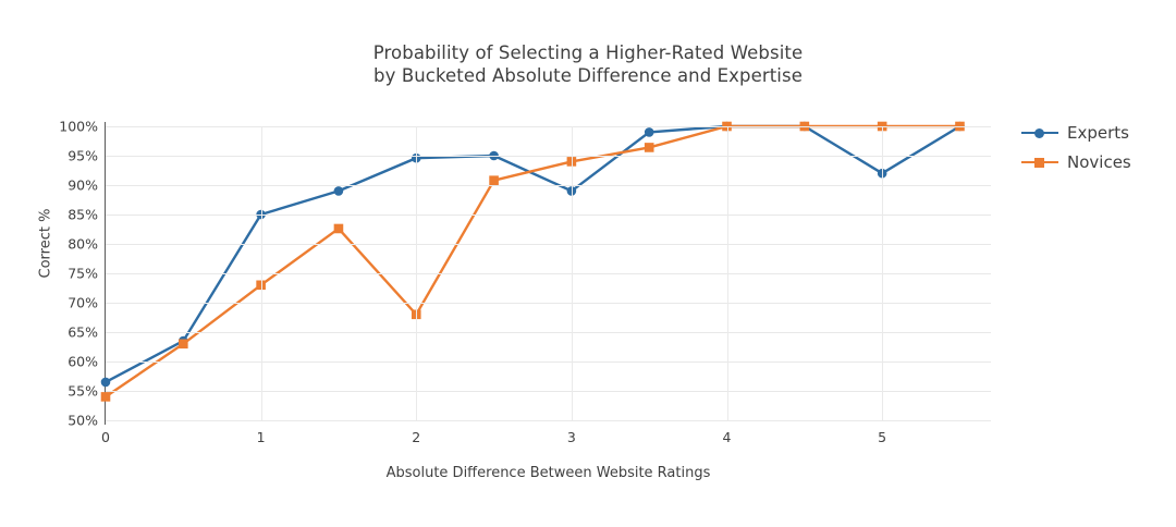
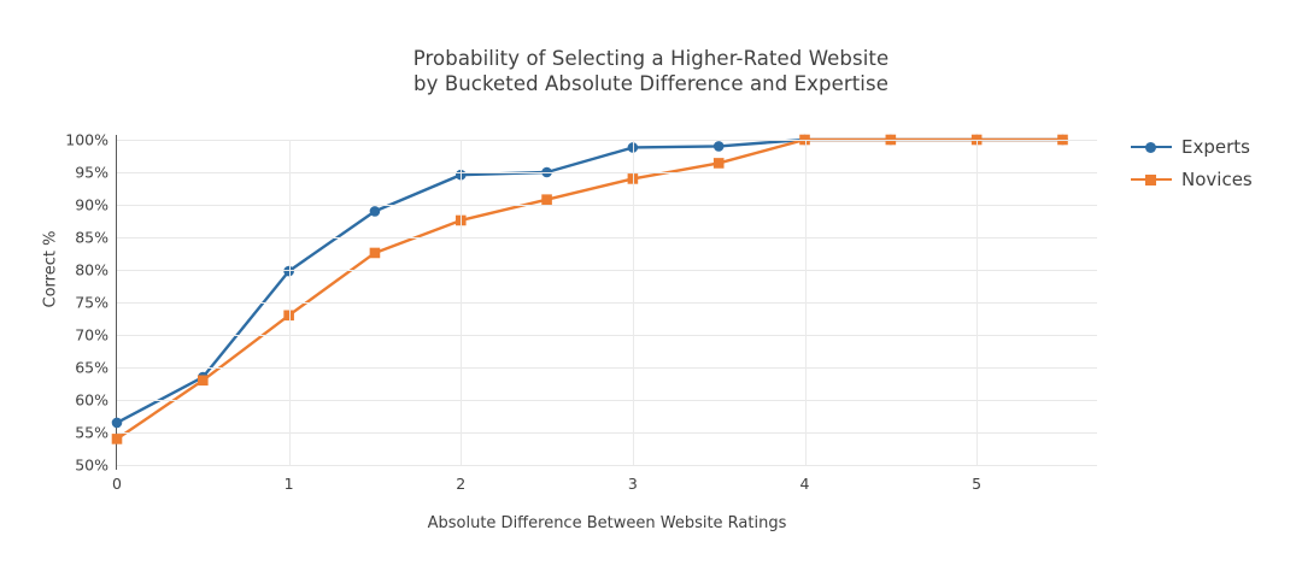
Experts/1: 85% -> 80%
Novices/2: 68% -> 88%
Experts/3: 89% -> 99%
Experts/5: 92% -> 100%
